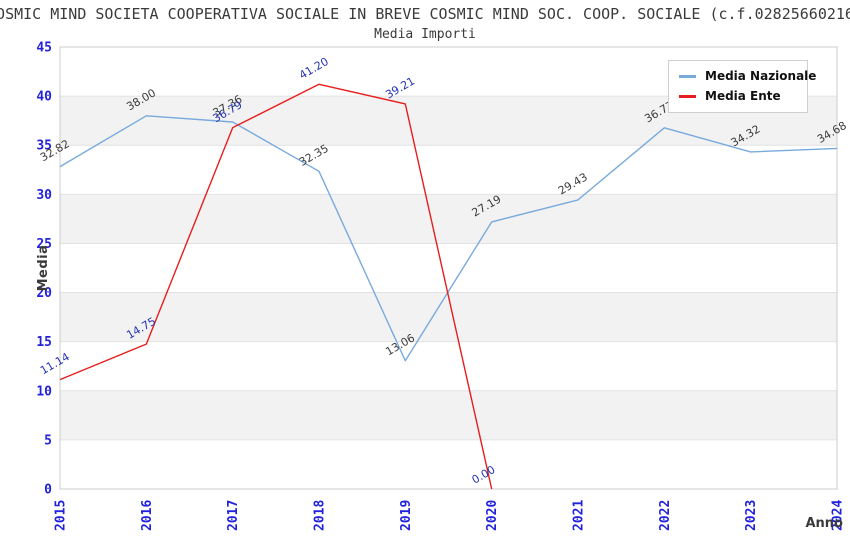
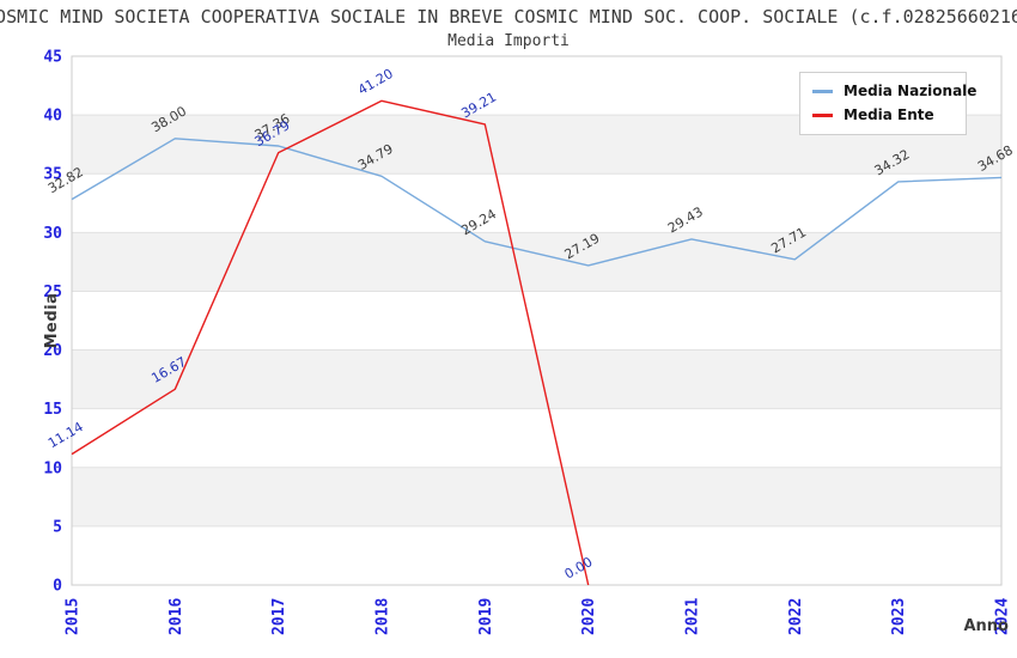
Media Ente/2016: 14.75 -> 16.67
Media Nazionale/2018: 32.35 -> 34.79
Media Nazionale/2019: 13.06 -> 29.24
Media Nazionale/2022: 36.77 -> 27.71
